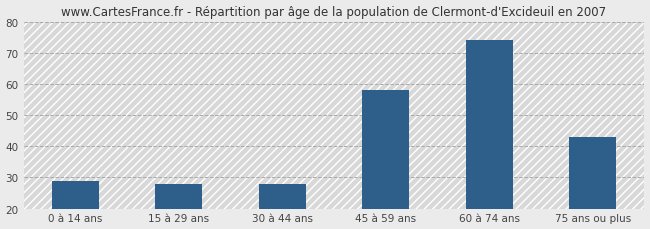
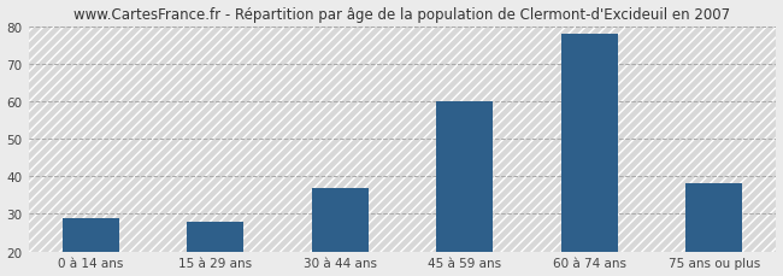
30 à 44 ans: 28 -> 37
45 à 59 ans: 58 -> 60
60 à 74 ans: 74 -> 78
75 ans ou plus: 43 -> 38
